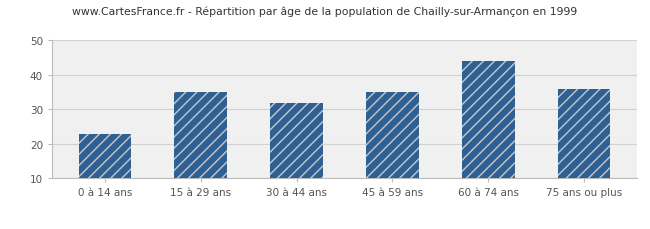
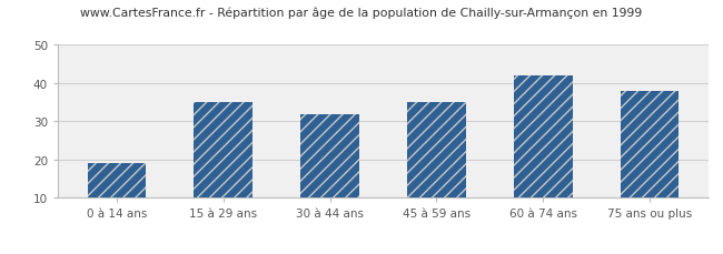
0 à 14 ans: 23 -> 19
60 à 74 ans: 44 -> 42
75 ans ou plus: 36 -> 38
